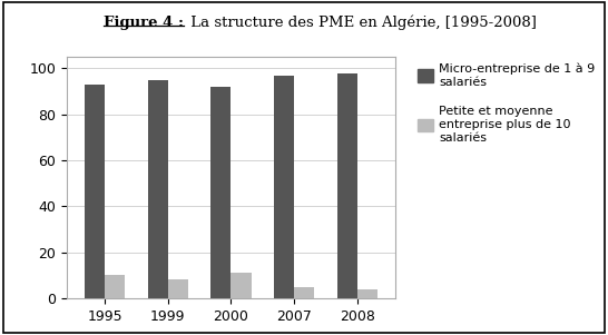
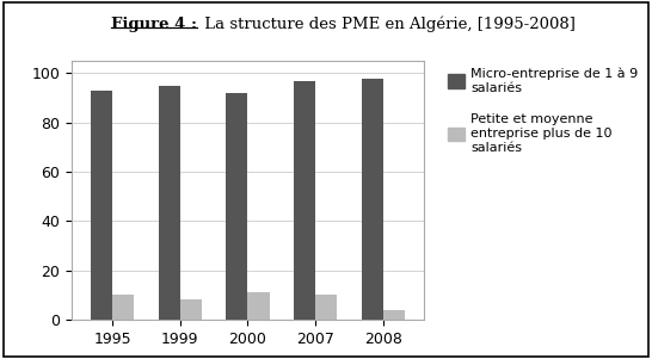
Petite et moyenne entreprise plus de 10 salariés/2007: 5 -> 10
